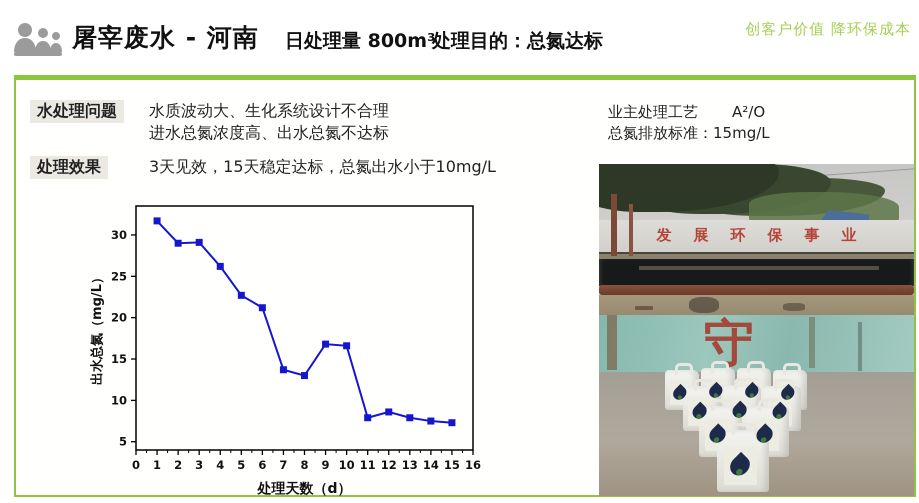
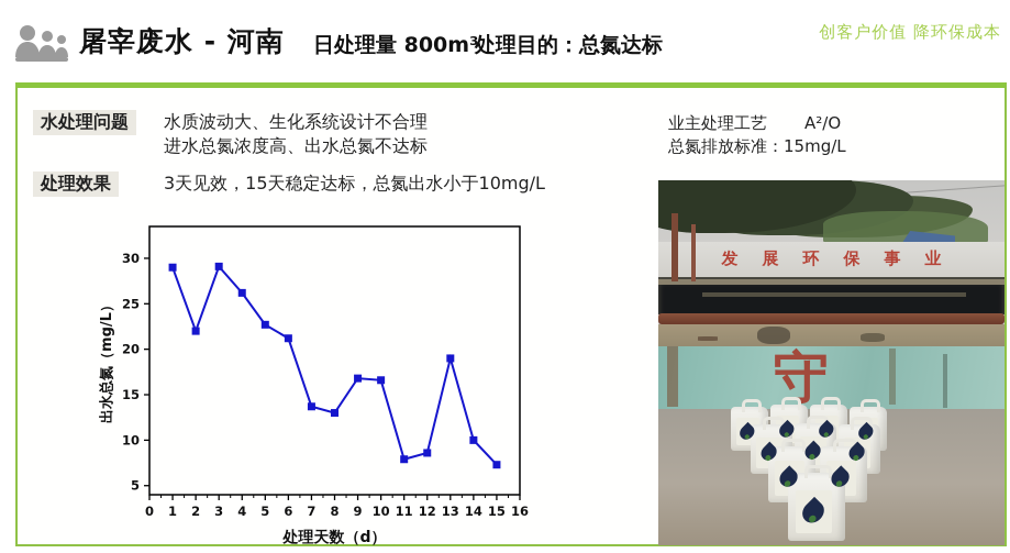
1: 32 -> 29
2: 29 -> 22
13: 8 -> 19
14: 8 -> 10
